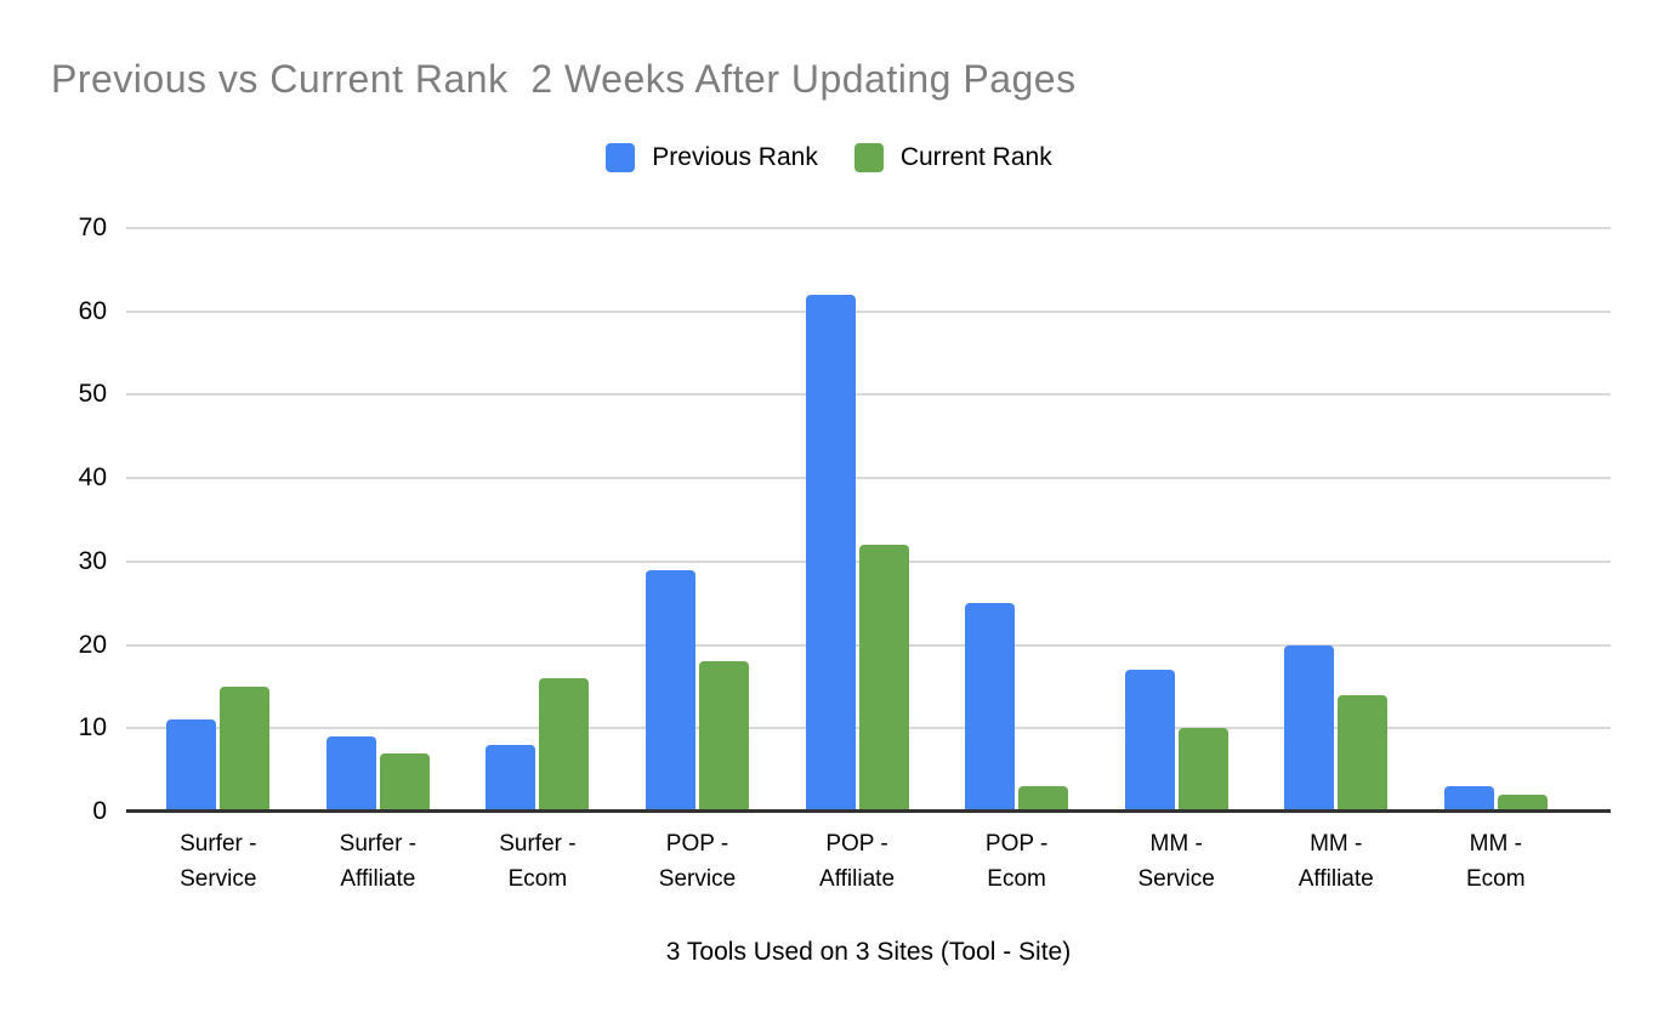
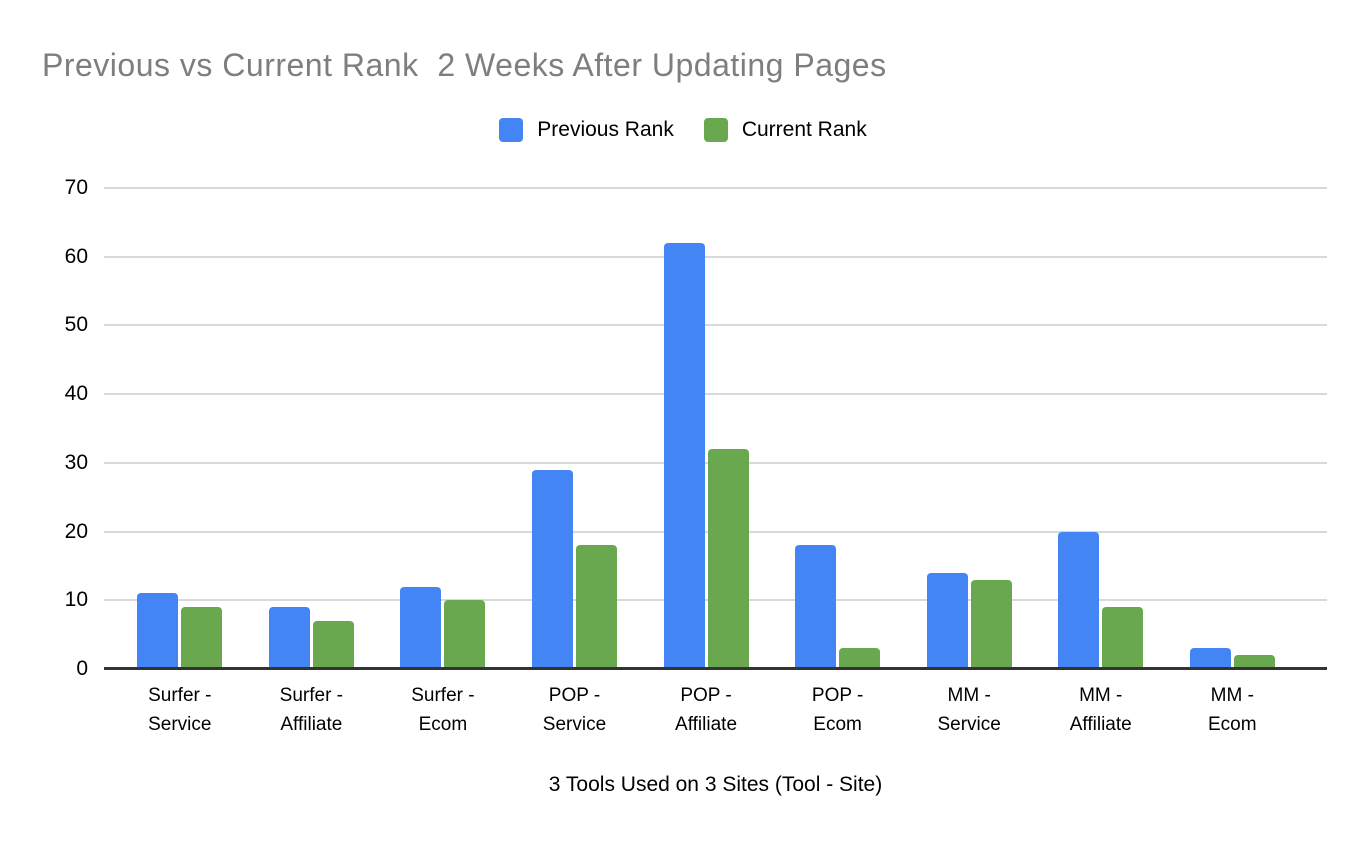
Current Rank/Surfer - Service: 15 -> 9
Previous Rank/Surfer - Ecom: 8 -> 12
Current Rank/Surfer - Ecom: 16 -> 10
Previous Rank/POP - Ecom: 25 -> 18
Previous Rank/MM - Service: 17 -> 14
Current Rank/MM - Service: 10 -> 13
Current Rank/MM - Affiliate: 14 -> 9
